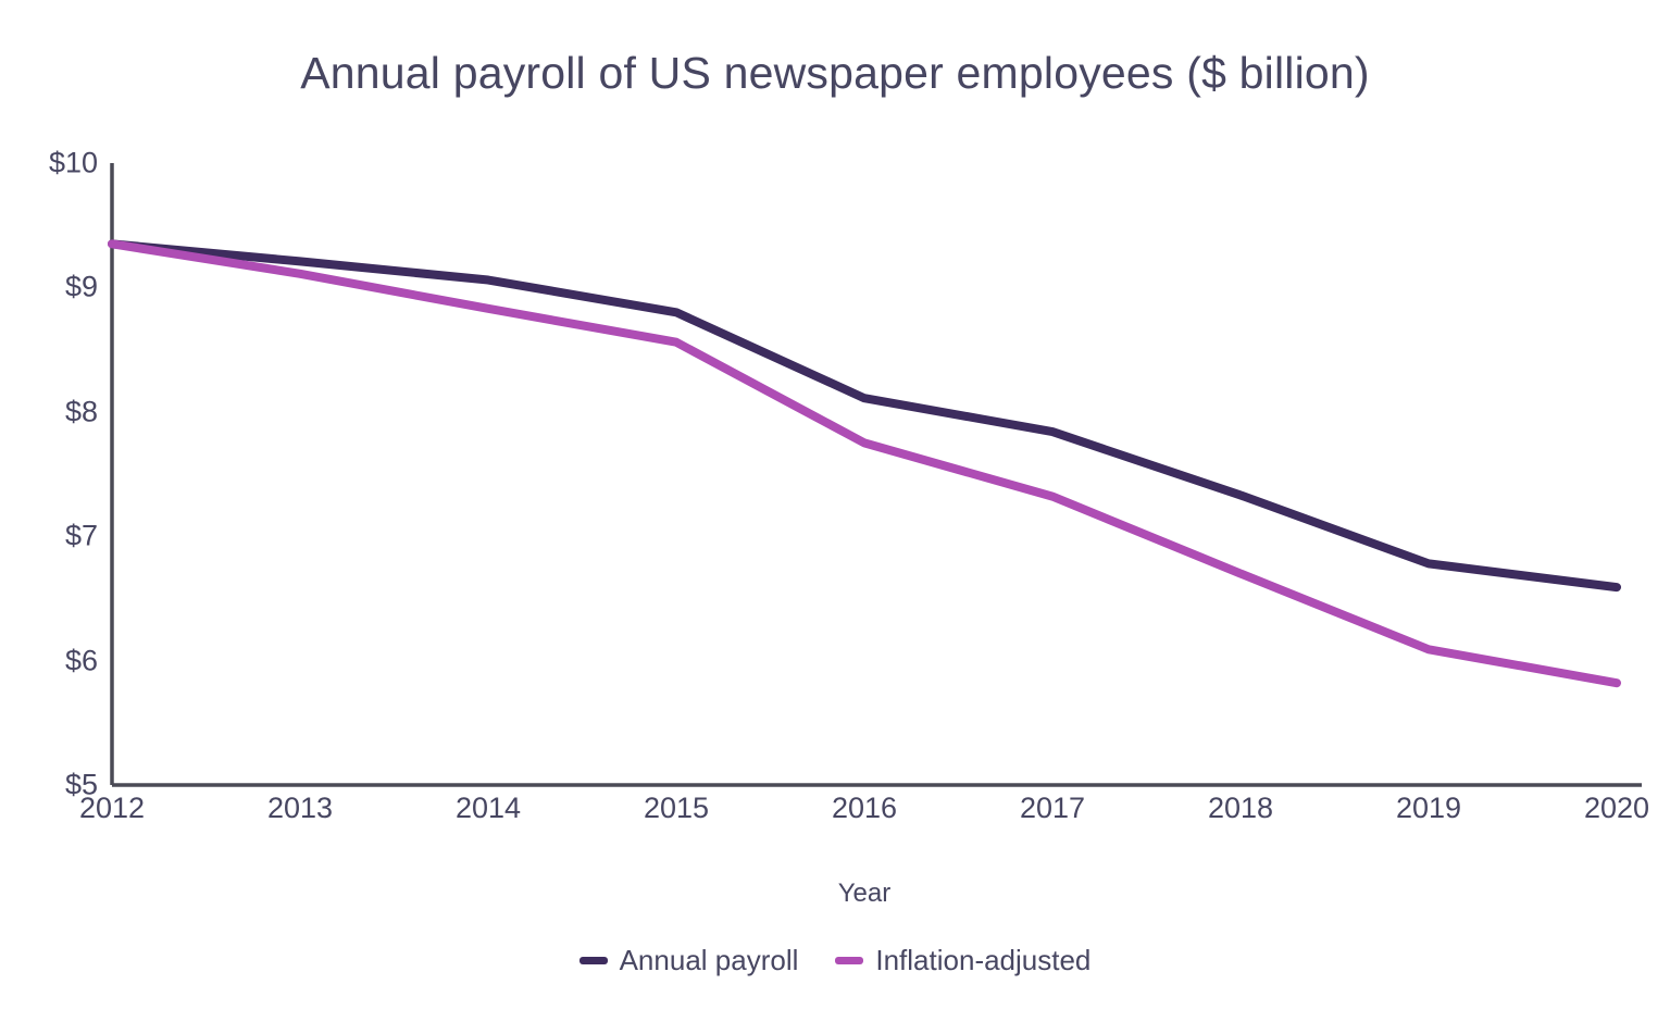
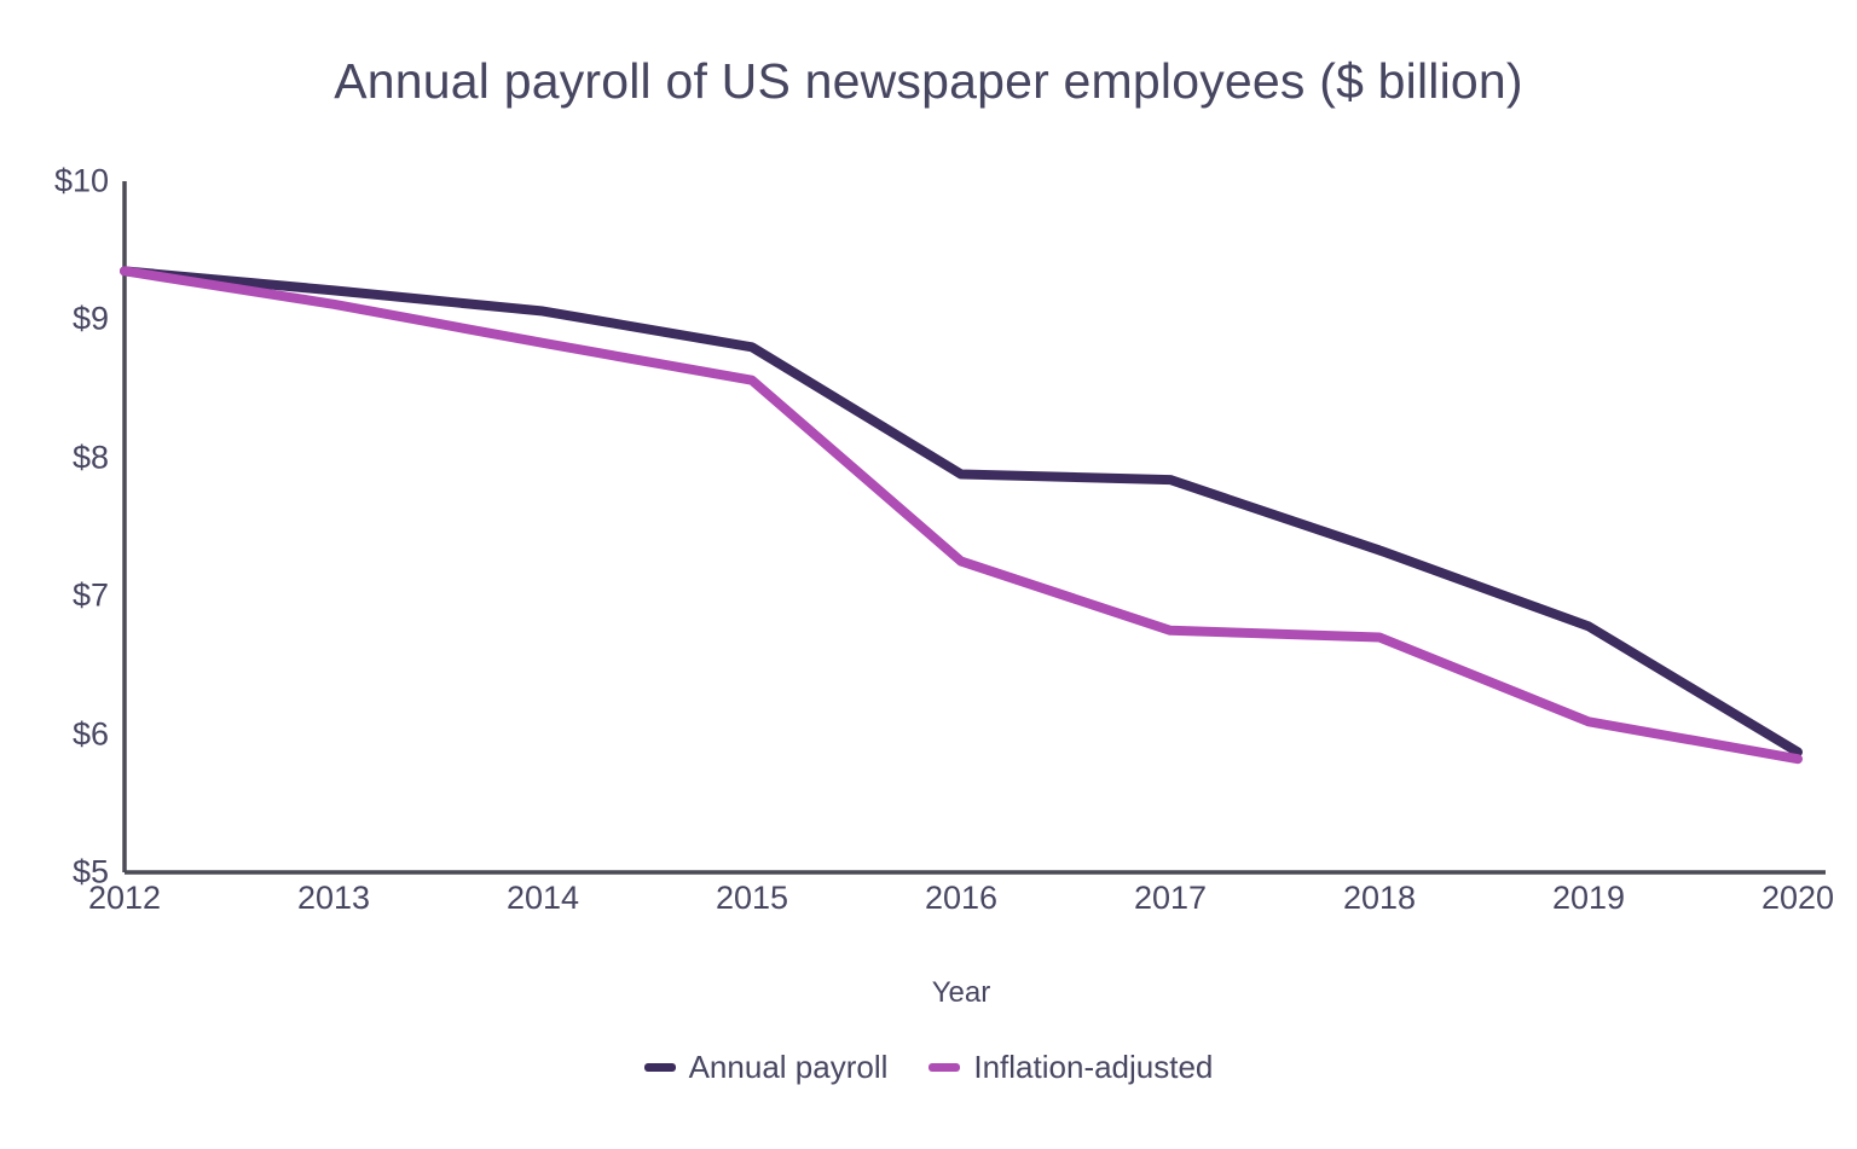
Annual payroll/2016: $8.11 -> $7.88
Inflation-adjusted/2016: $7.75 -> $7.25
Inflation-adjusted/2017: $7.32 -> $6.75
Annual payroll/2020: $6.59 -> $5.87
